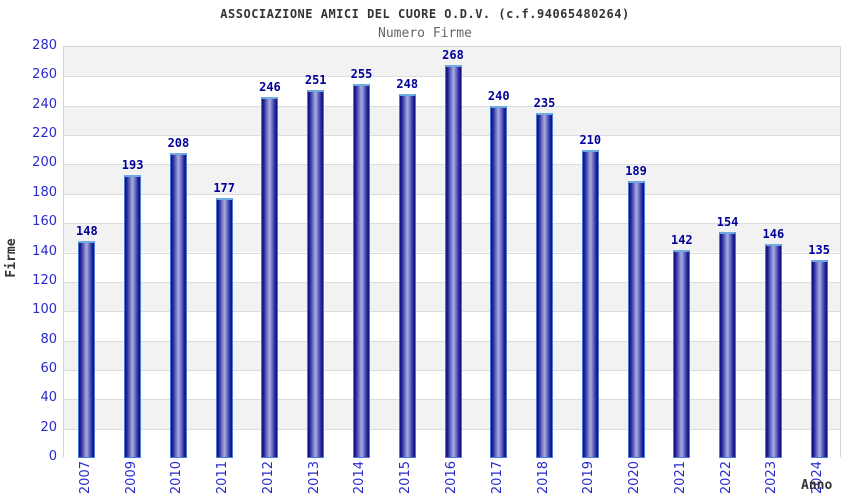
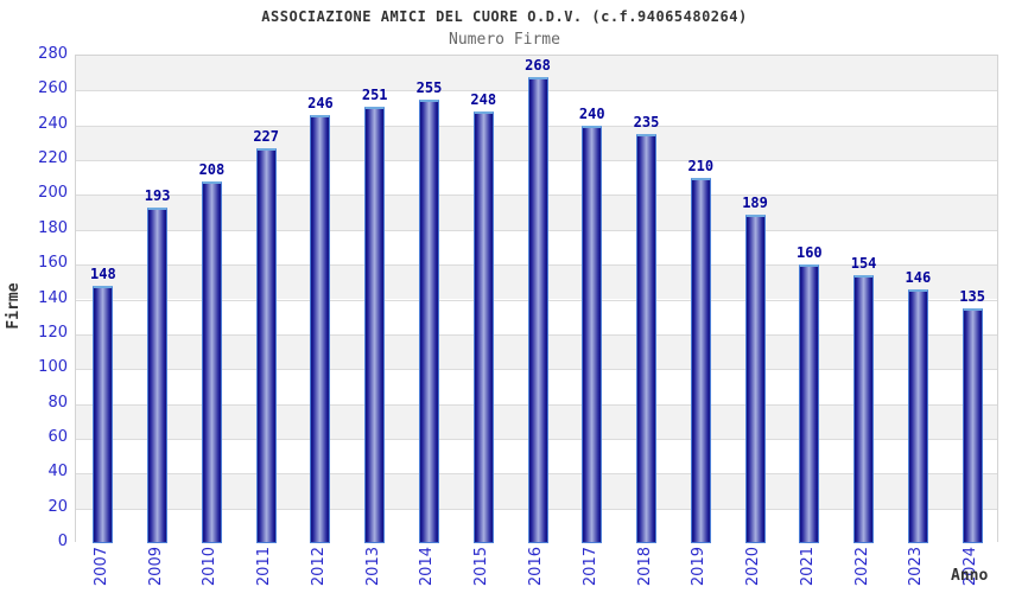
2011: 177 -> 227
2021: 142 -> 160
